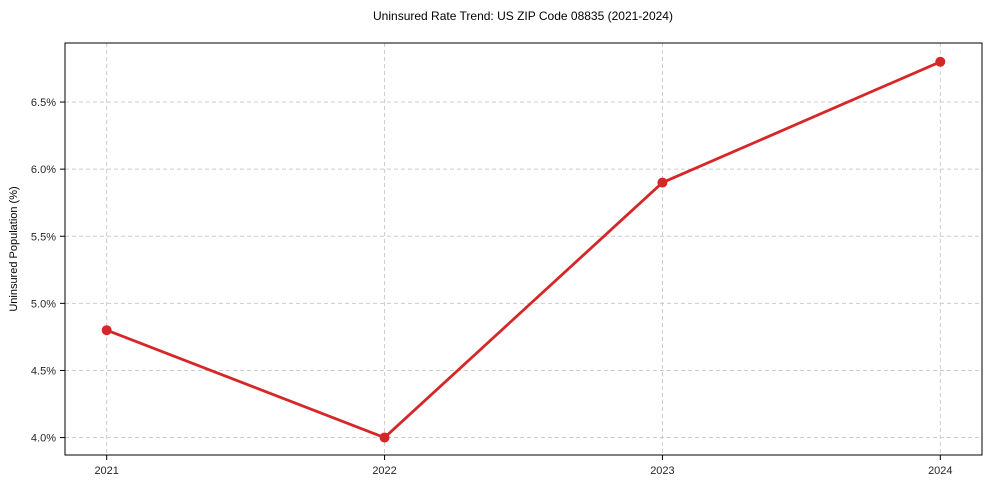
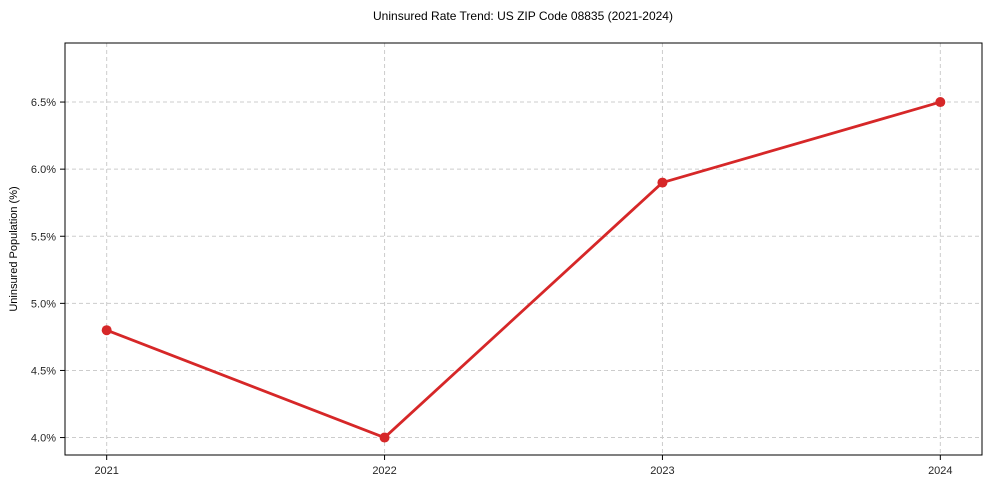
2024: 6.8% -> 6.5%
